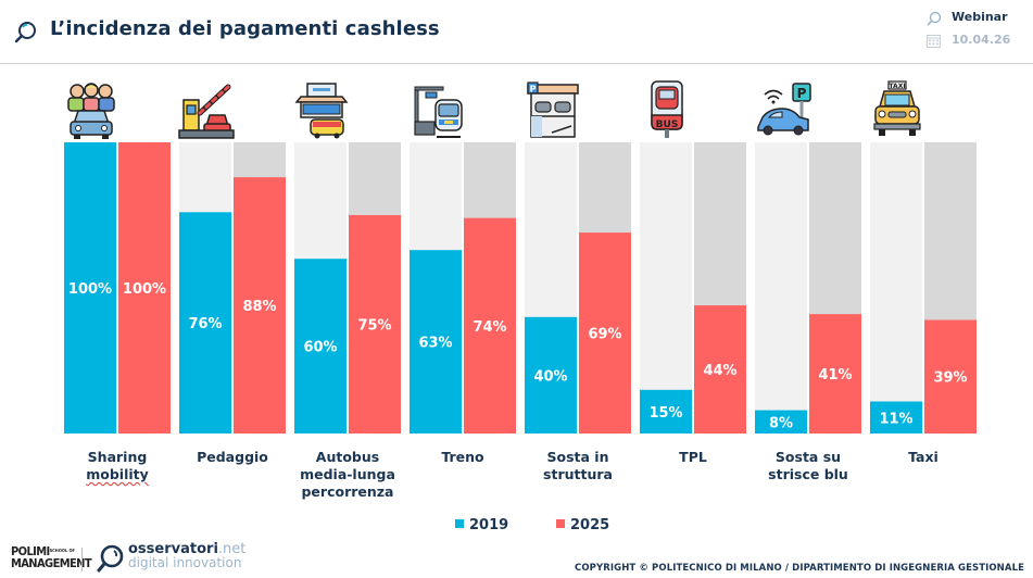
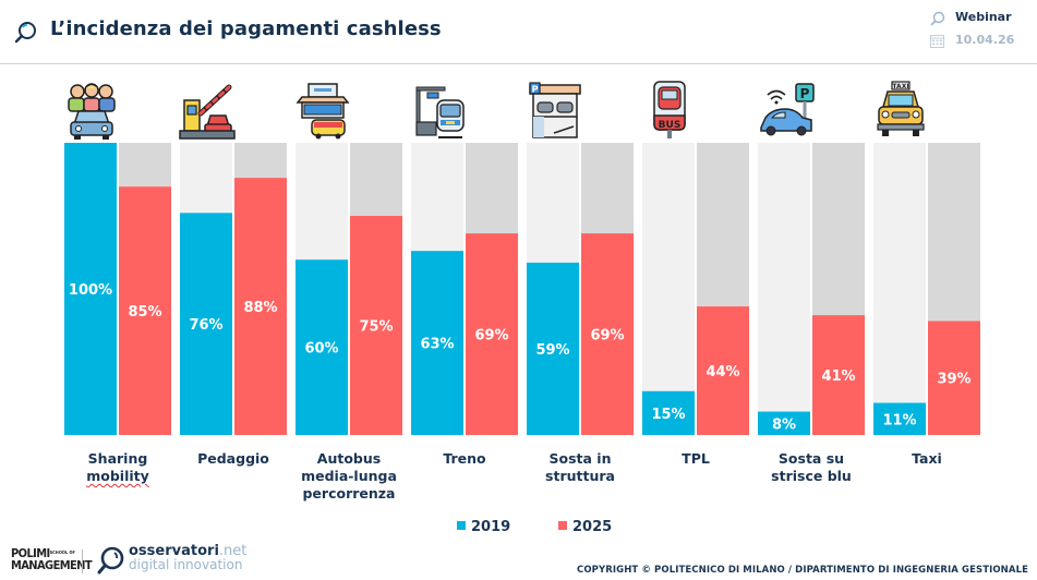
2025/Sharing mobility: 100% -> 85%
2025/Treno: 74% -> 69%
2019/Sosta in struttura: 40% -> 59%
